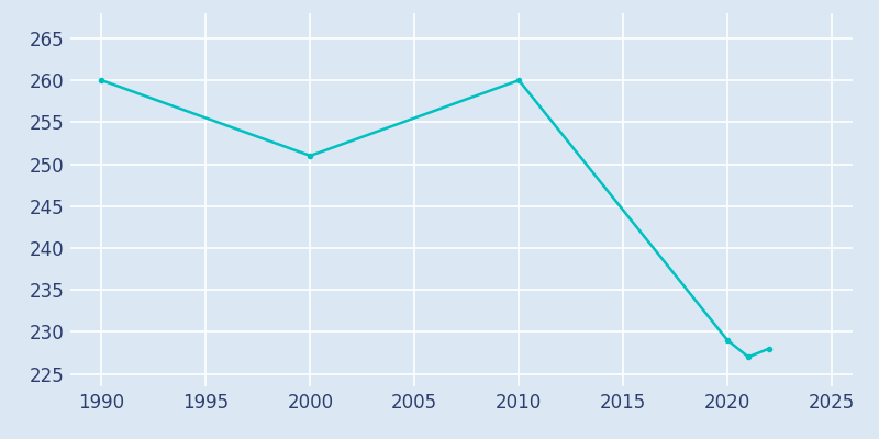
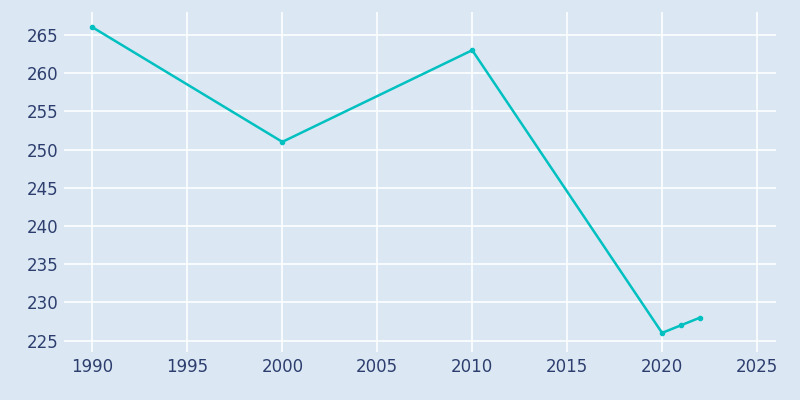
1990: 260 -> 266
2010: 260 -> 263
2020: 229 -> 226
